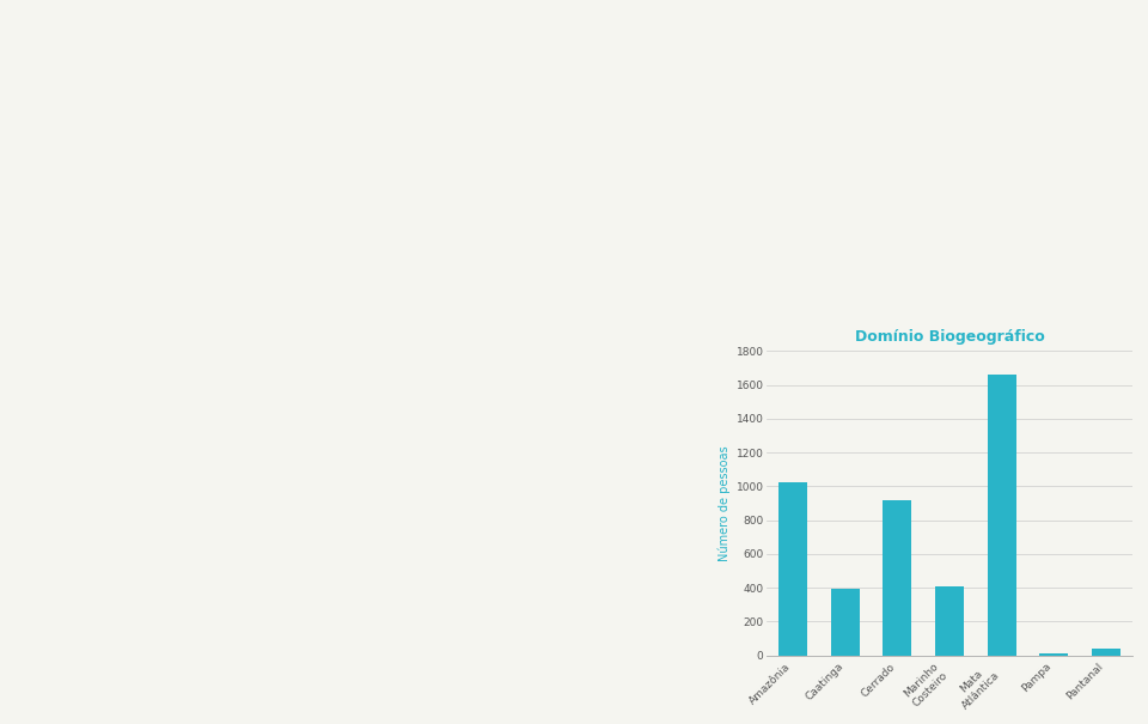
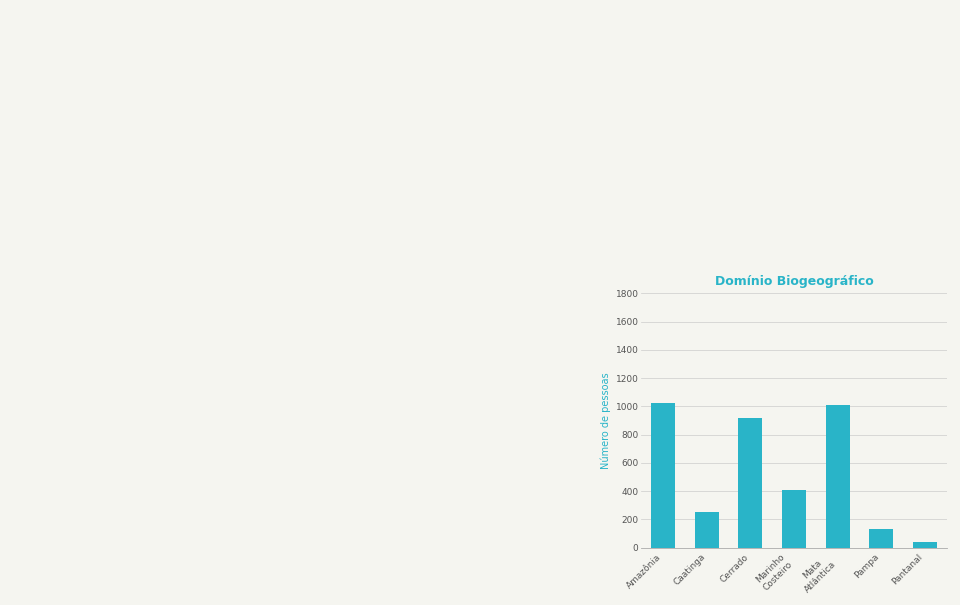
Caatinga: 400 -> 250
Mata Atlântica: 1660 -> 1010
Pampa: 10 -> 130
